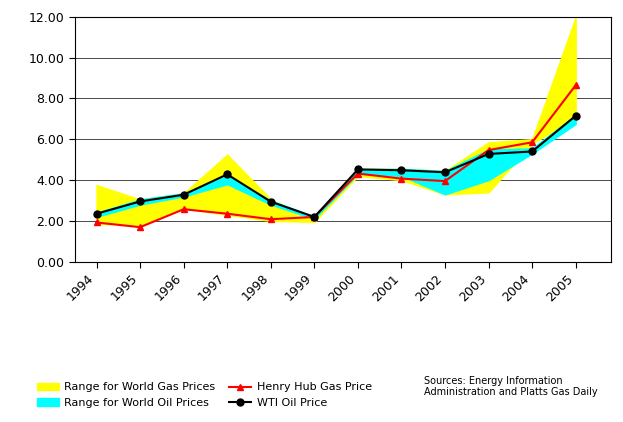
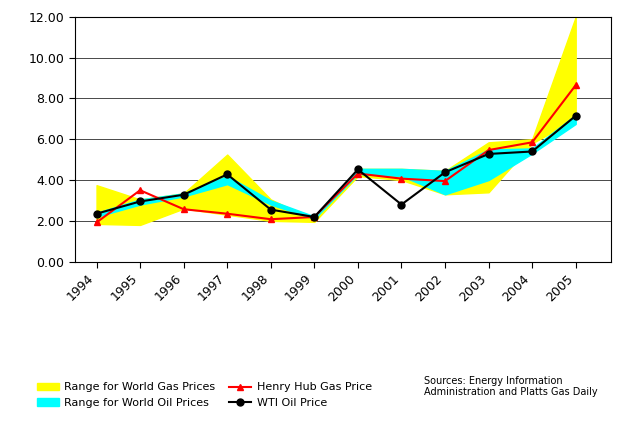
Henry Hub Gas Price/1995: 1.69 -> 3.50
WTI Oil Price/1998: 2.94 -> 2.55
WTI Oil Price/2001: 4.48 -> 2.80
